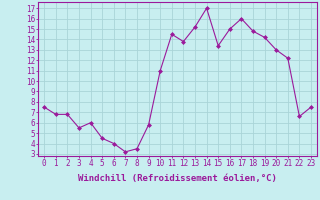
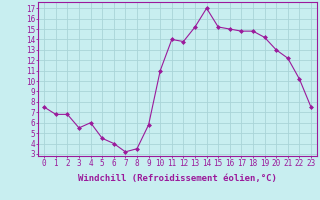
11: 14.5 -> 14.0
15: 13.4 -> 15.2
17: 16.0 -> 14.8
22: 6.6 -> 10.2
